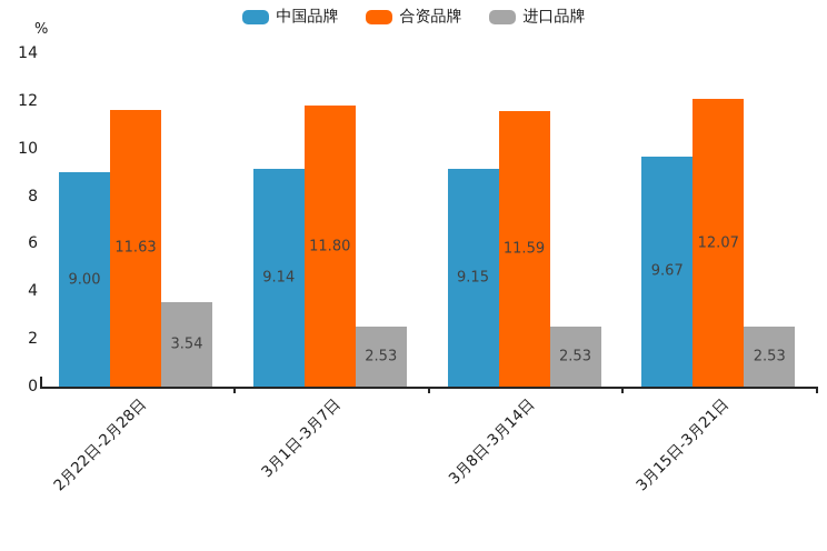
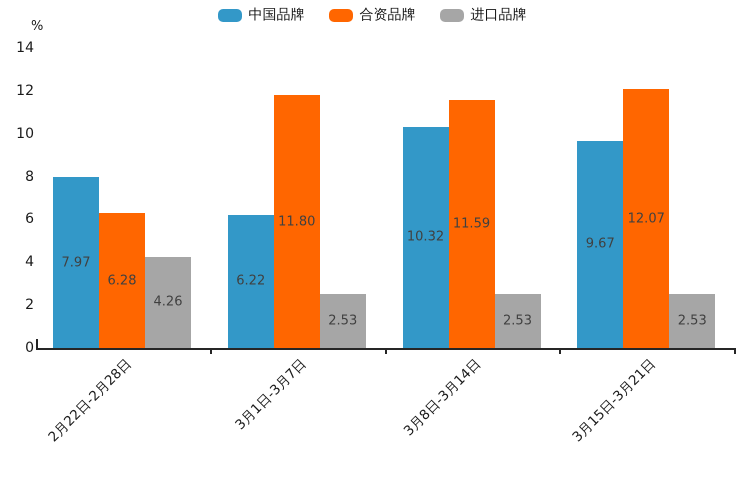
中国品牌/2月22日-2月28日: 9.00 -> 7.97
合资品牌/2月22日-2月28日: 11.63 -> 6.28
进口品牌/2月22日-2月28日: 3.54 -> 4.26
中国品牌/3月1日-3月7日: 9.14 -> 6.22
中国品牌/3月8日-3月14日: 9.15 -> 10.32
